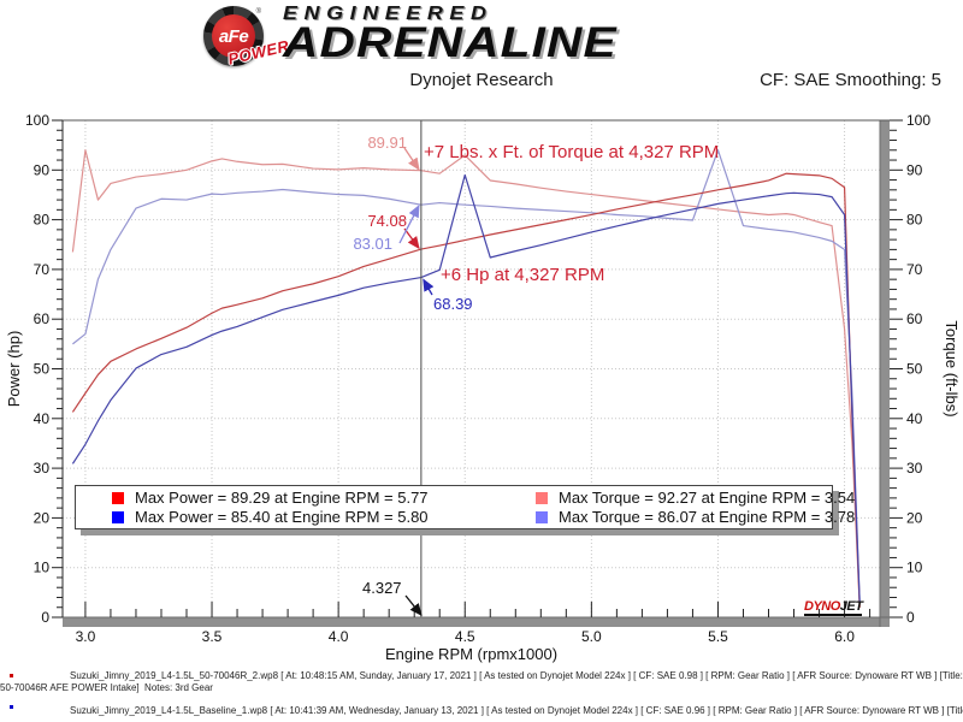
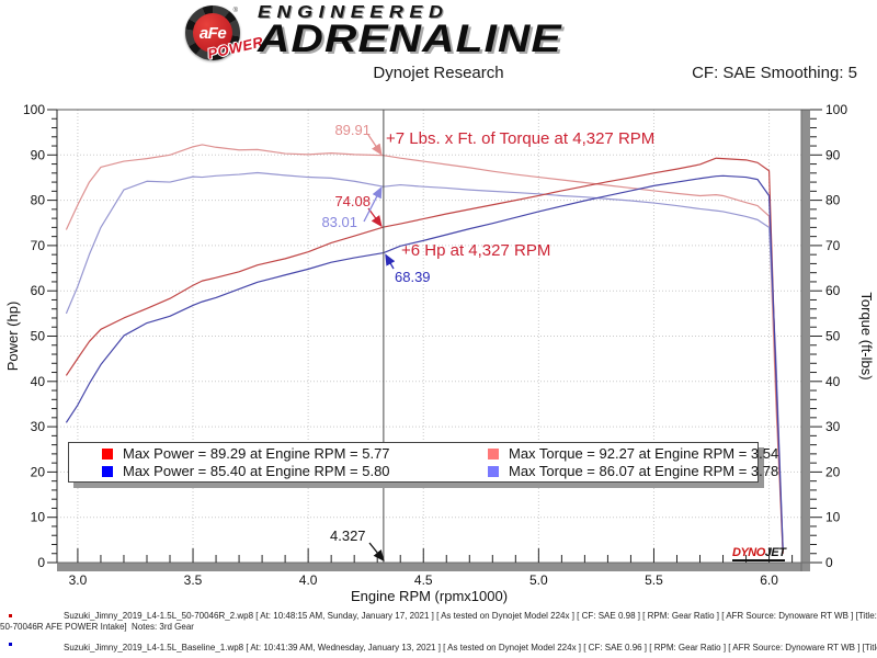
Max Torque = 92.27 at Engine RPM = 3.54/3.0: 94 -> 79
Max Torque = 86.07 at Engine RPM = 3.78/3.0: 57 -> 61
Max Power = 85.40 at Engine RPM = 5.80/4.5: 89 -> 71
Max Torque = 92.27 at Engine RPM = 3.54/4.5: 93 -> 89
Max Torque = 86.07 at Engine RPM = 3.78/5.5: 94 -> 79
Max Torque = 92.27 at Engine RPM = 3.54/6.0: 58 -> 76
